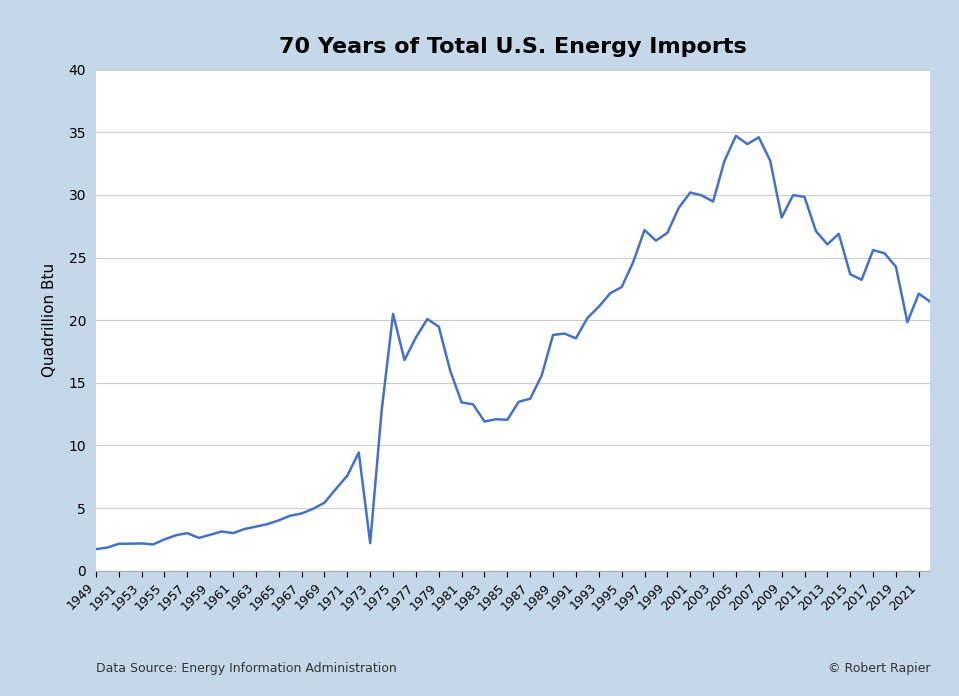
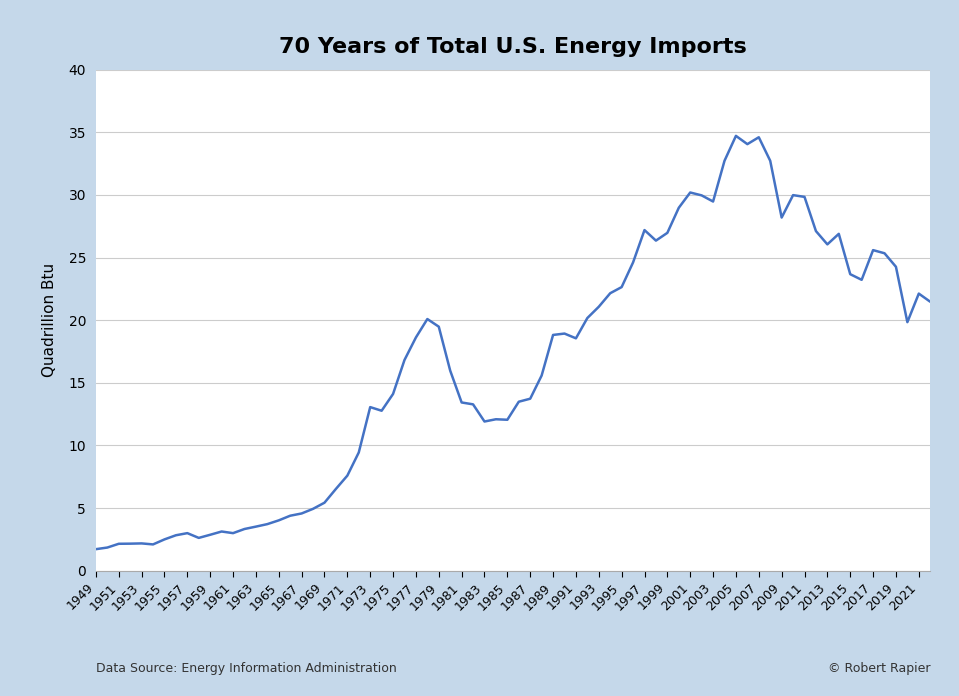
1973: 2.2 -> 13.1
1975: 20.5 -> 14.1
